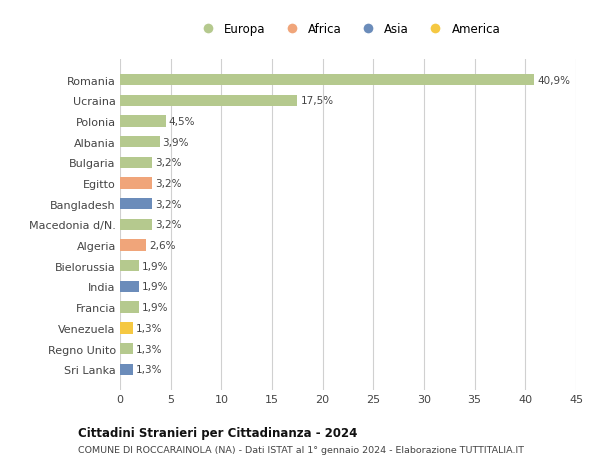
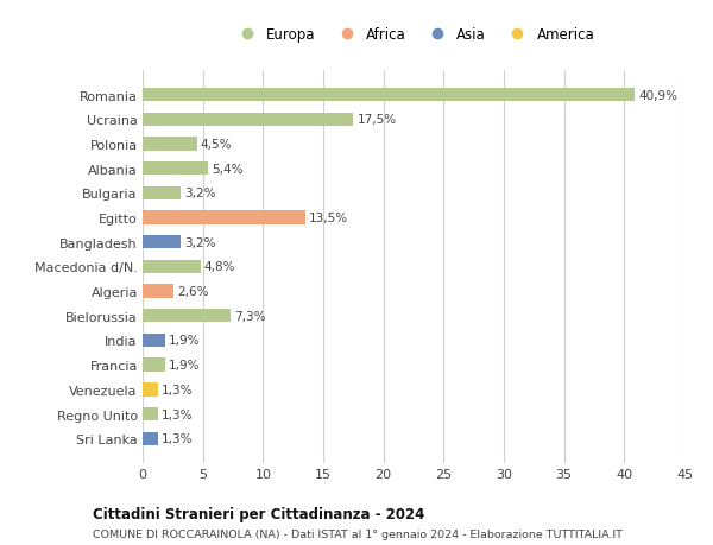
Albania: 3,9% -> 5,4%
Egitto: 3,2% -> 13,5%
Macedonia d/N.: 3,2% -> 4,8%
Bielorussia: 1,9% -> 7,3%
